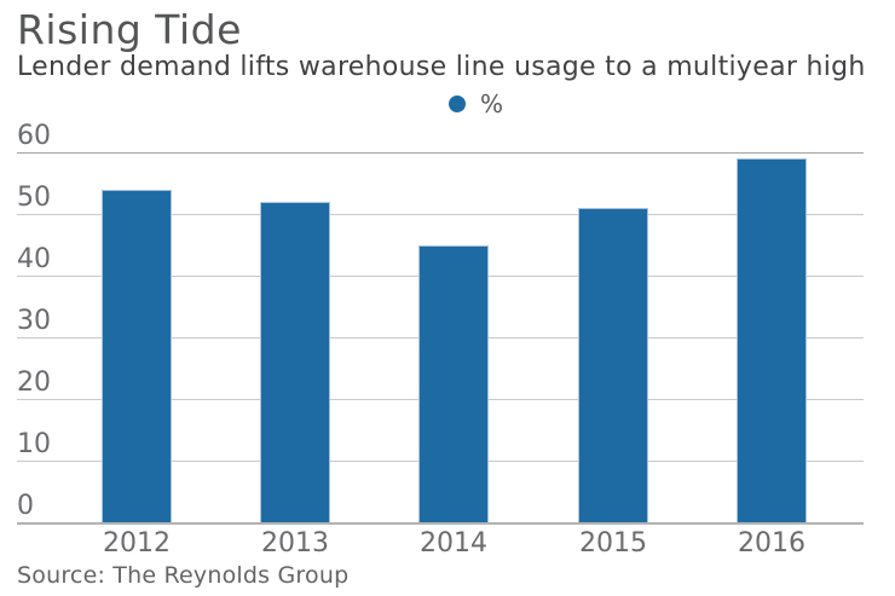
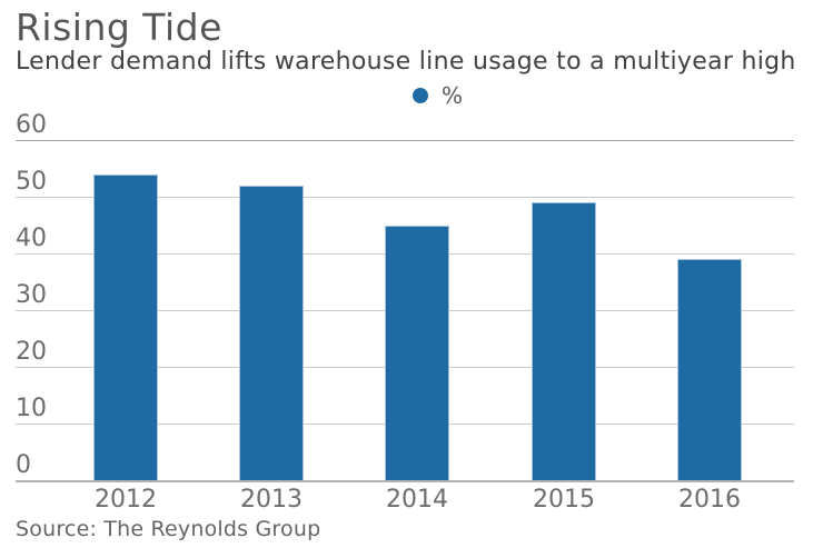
2015: 51 -> 49
2016: 59 -> 39
